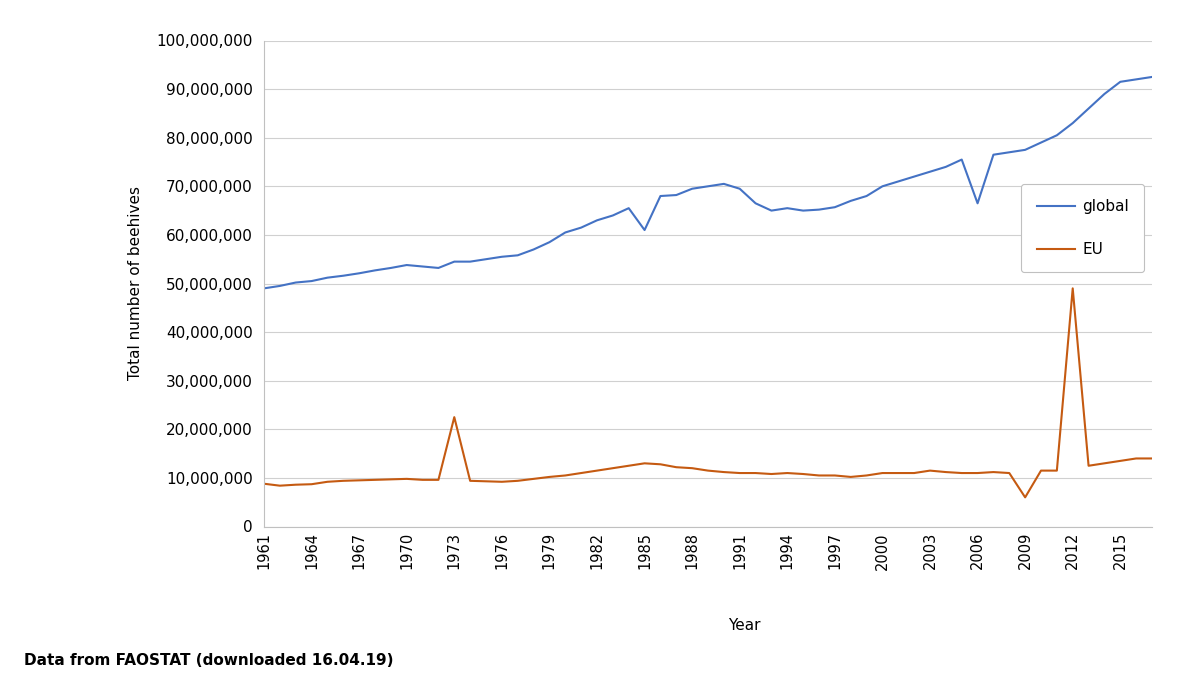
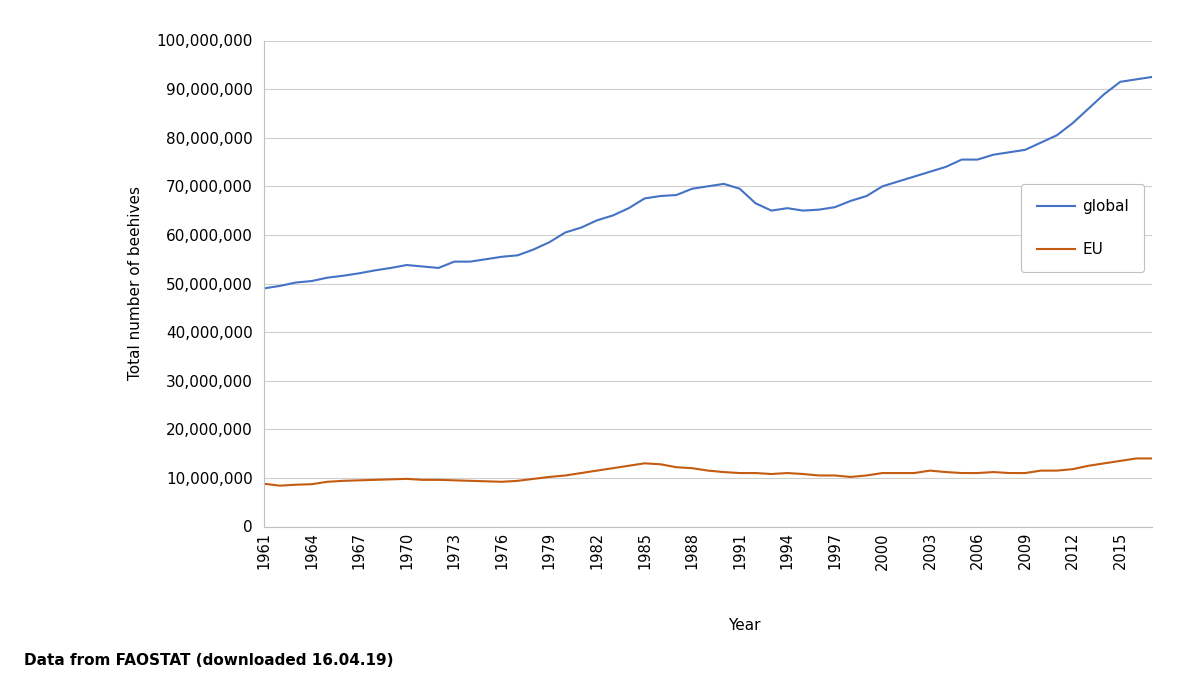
EU/1973: 22,500,000 -> 9,500,000
global/1985: 61,000,000 -> 67,500,000
global/2006: 66,500,000 -> 75,500,000
EU/2009: 6,000,000 -> 11,000,000
EU/2012: 49,000,000 -> 11,800,000
